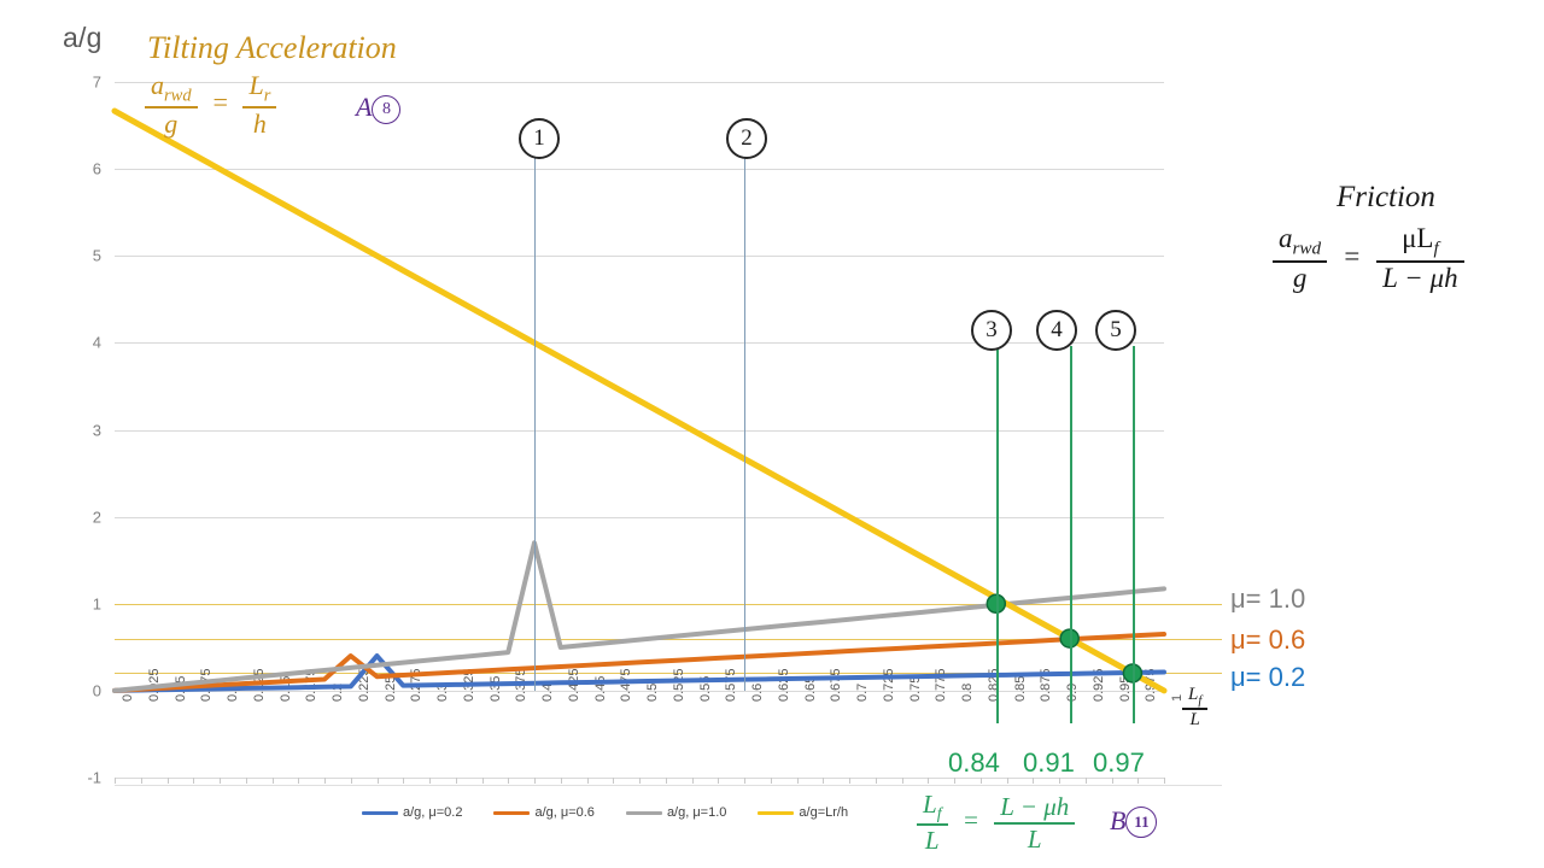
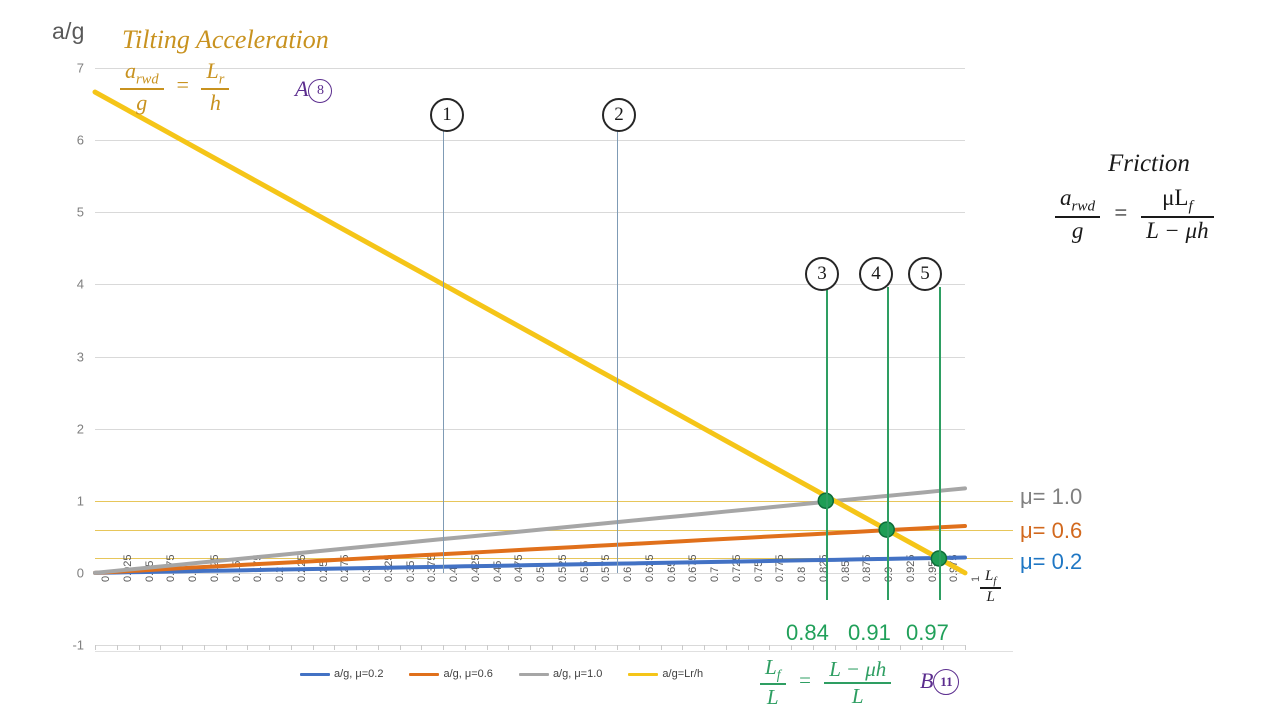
a/g, μ=0.6/0.225: 0.4 -> 0.1
a/g, μ=0.2/0.25: 0.4 -> 0.1
a/g, μ=1.0/0.4: 1.7 -> 0.5
